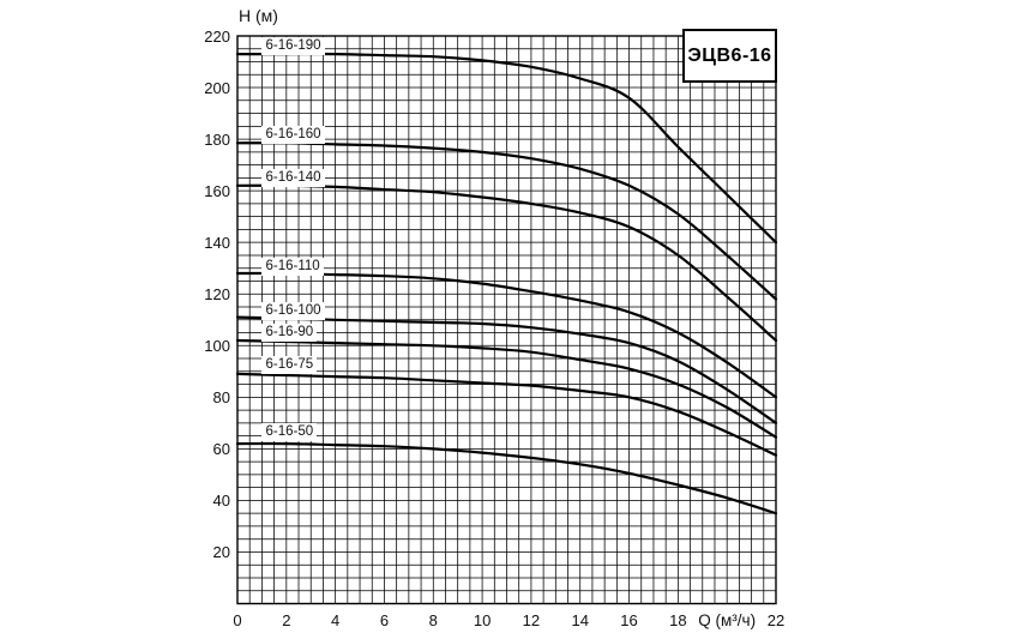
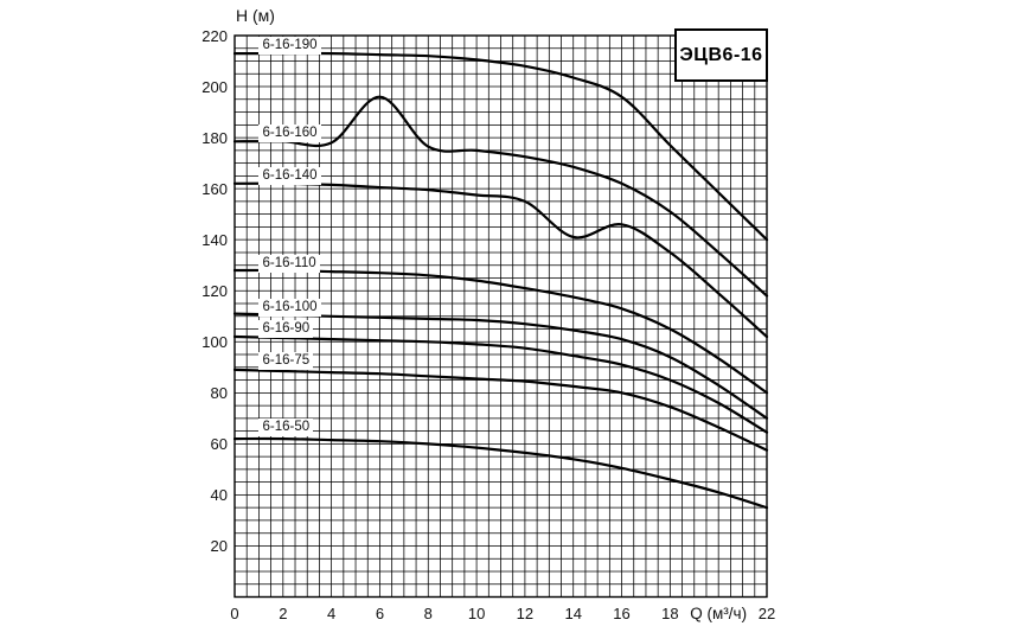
6-16-160/6: 178 -> 196
6-16-140/14: 152 -> 141
